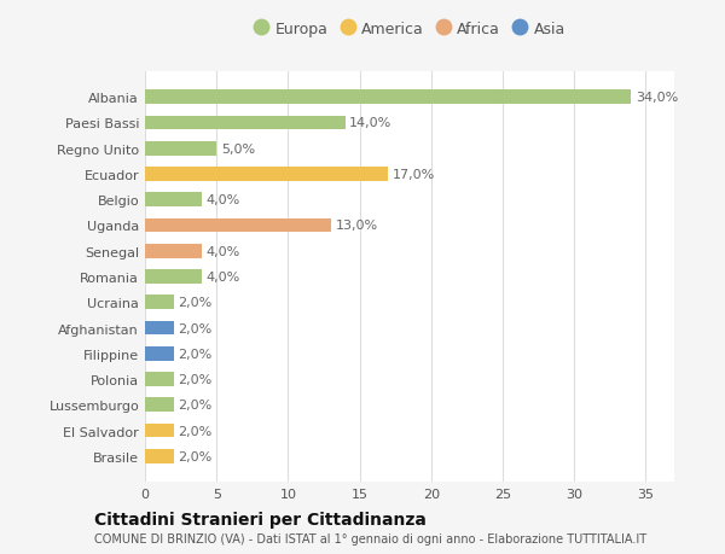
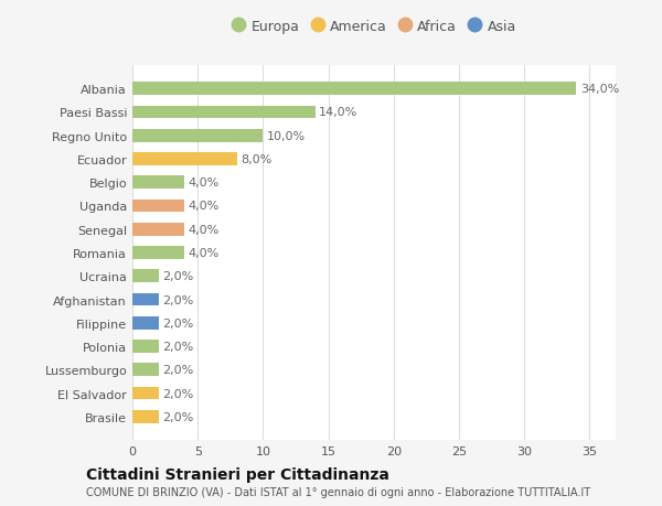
Regno Unito: 5,0% -> 10,0%
Ecuador: 17,0% -> 8,0%
Uganda: 13,0% -> 4,0%
